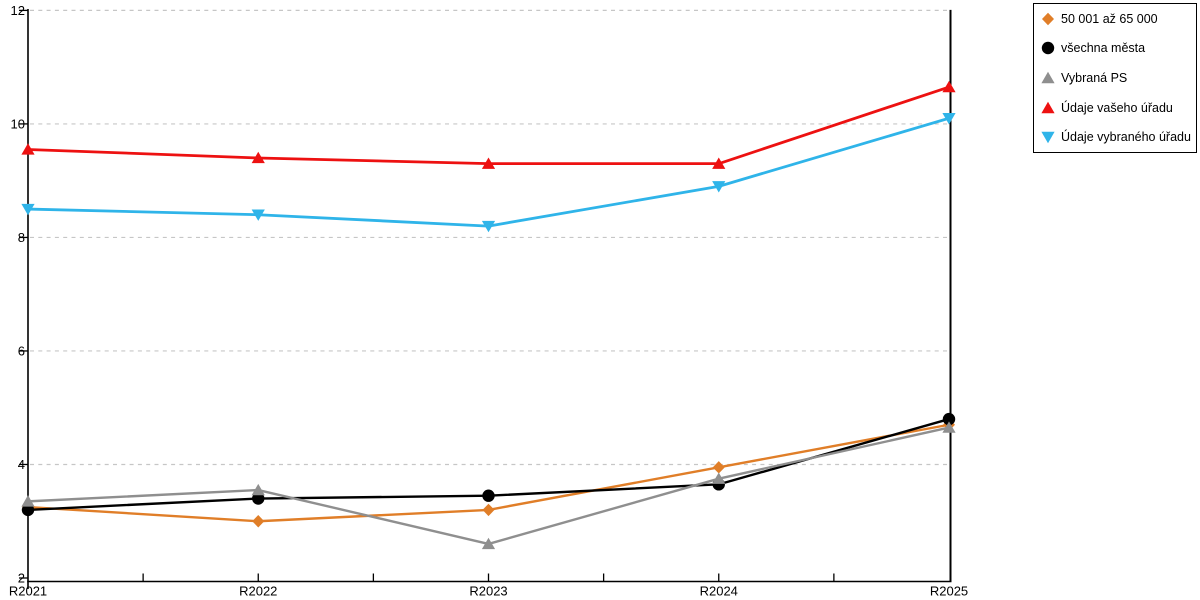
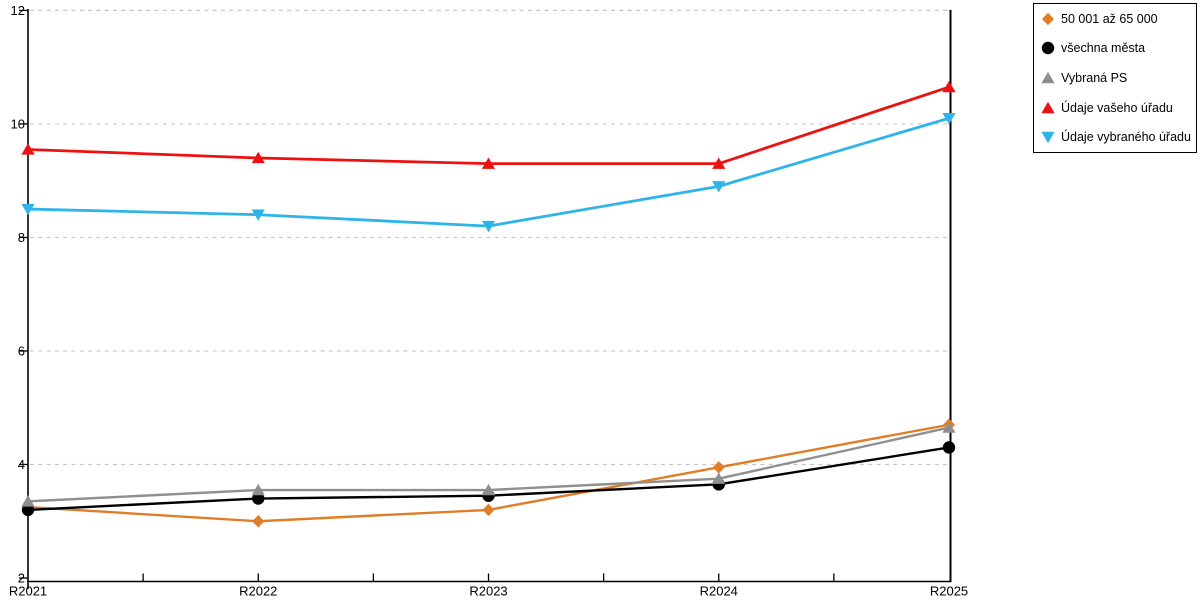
Vybraná PS/R2023: 2.6 -> 3.5
všechna města/R2025: 4.8 -> 4.3
